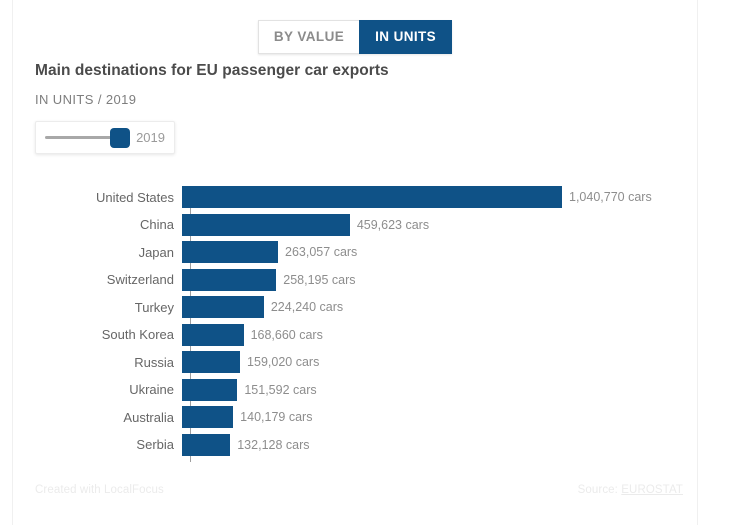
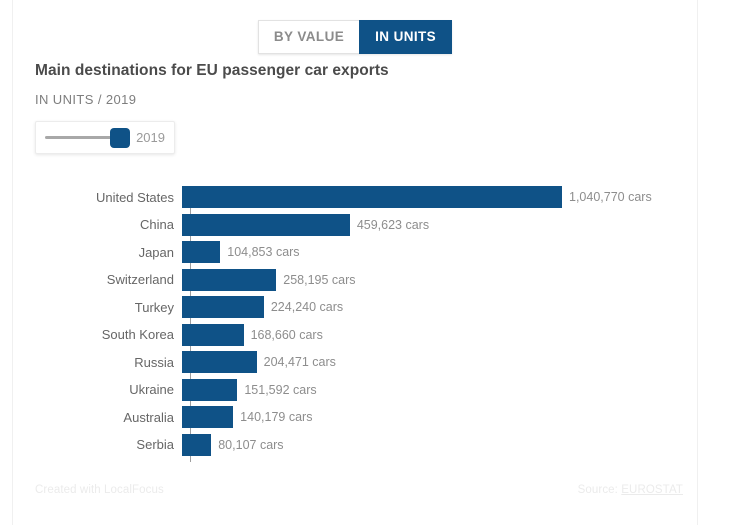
Japan: 263,057 -> 104,853
Russia: 159,020 -> 204,471
Serbia: 132,128 -> 80,107
